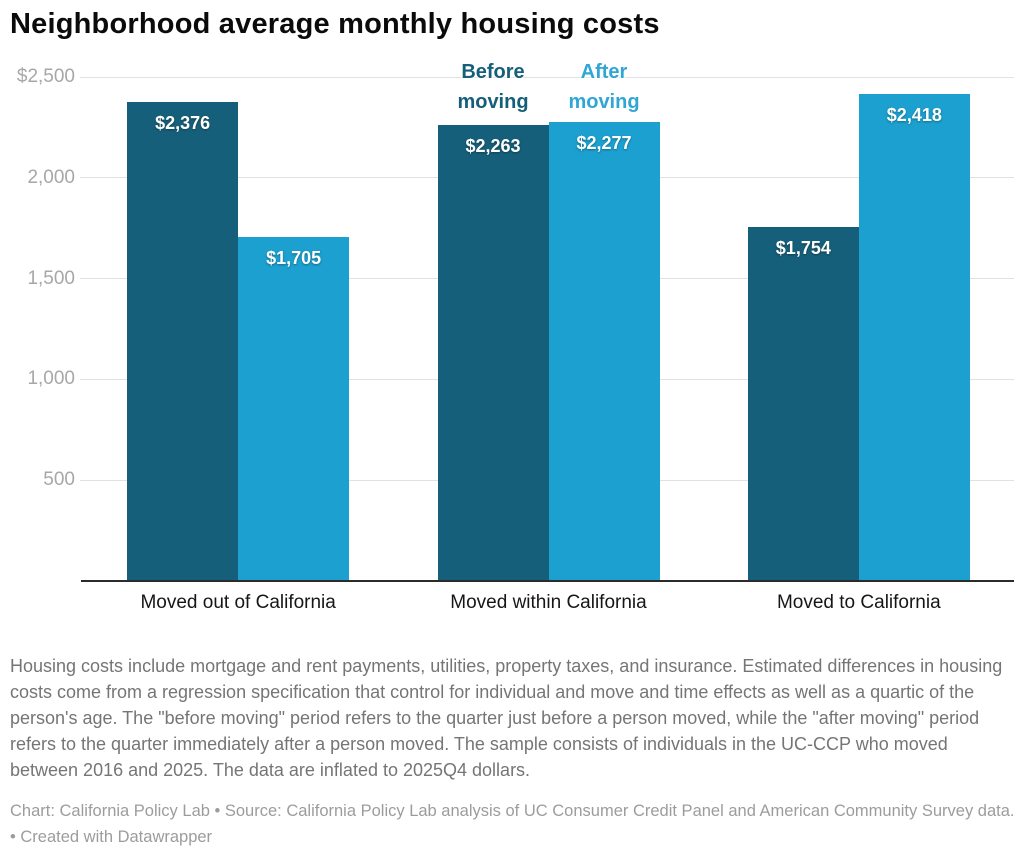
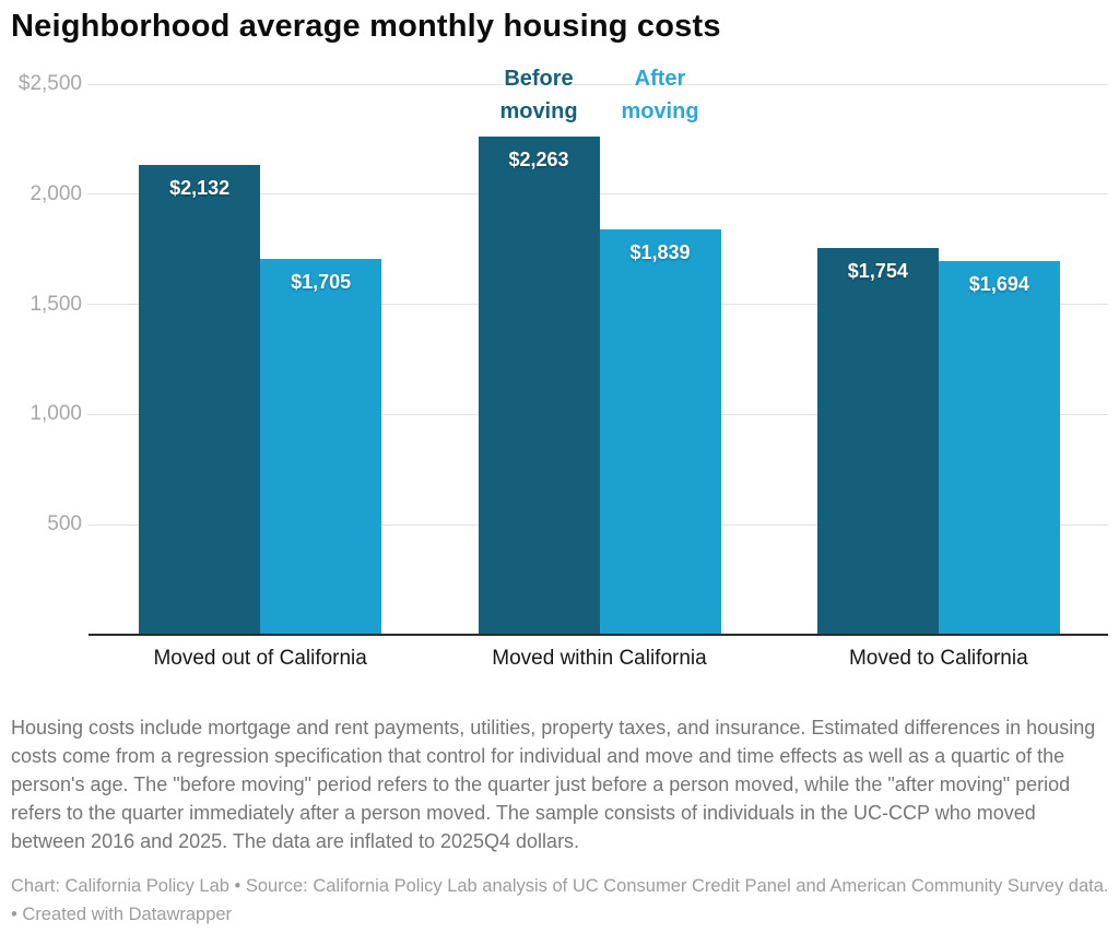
Before moving/Moved out of California: $2,376 -> $2,132
After moving/Moved within California: $2,277 -> $1,839
After moving/Moved to California: $2,418 -> $1,694
